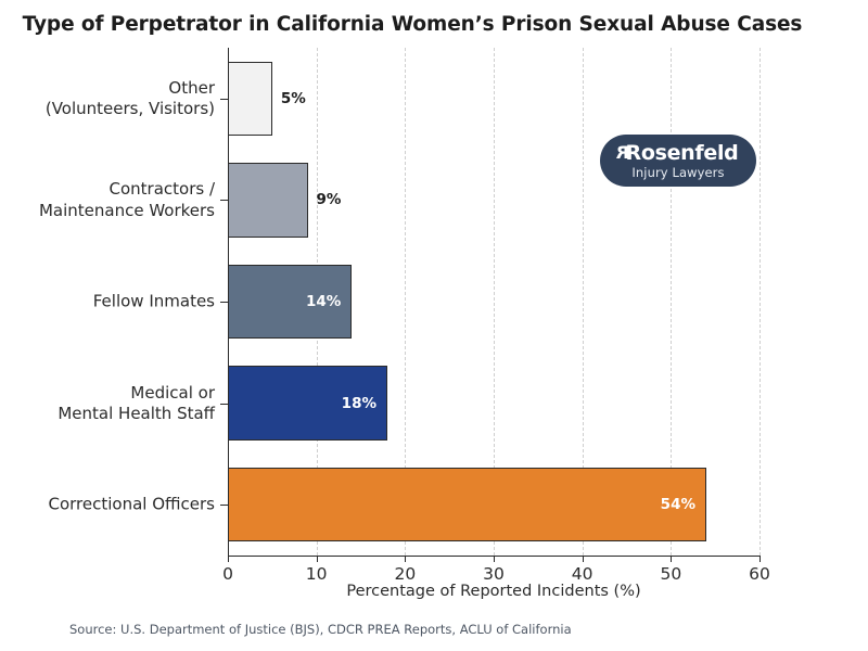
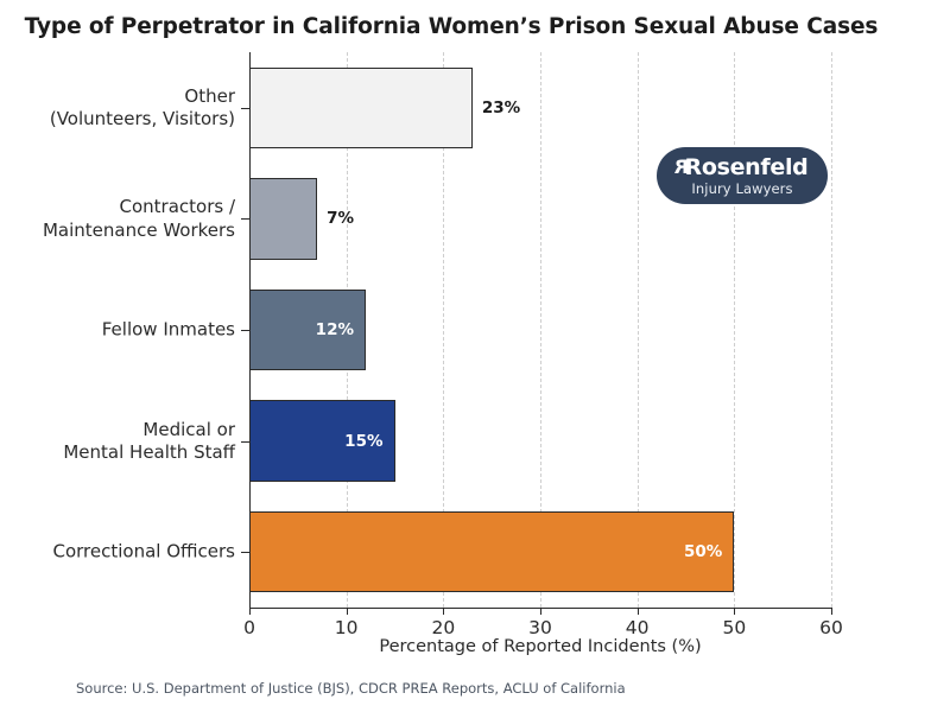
Correctional Officers: 54% -> 50%
Medical or Mental Health Staff: 18% -> 15%
Fellow Inmates: 14% -> 12%
Contractors / Maintenance Workers: 9% -> 7%
Other (Volunteers, Visitors): 5% -> 23%
